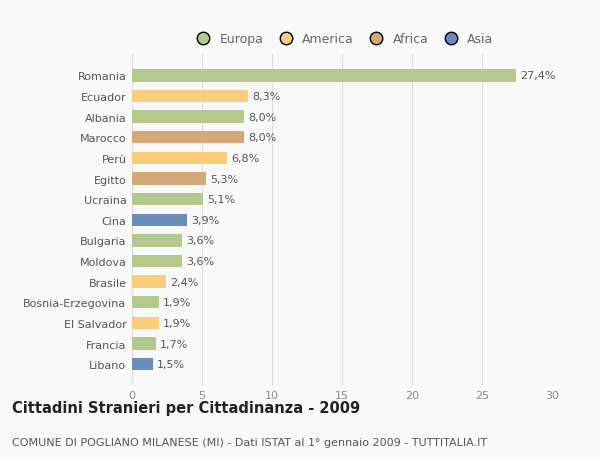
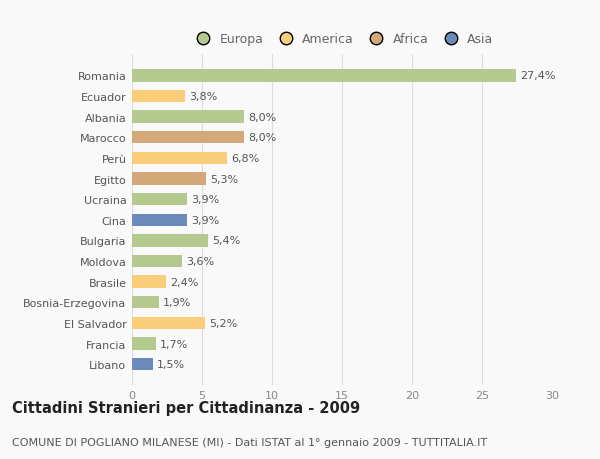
Ecuador: 8,3% -> 3,8%
Ucraina: 5,1% -> 3,9%
Bulgaria: 3,6% -> 5,4%
El Salvador: 1,9% -> 5,2%
